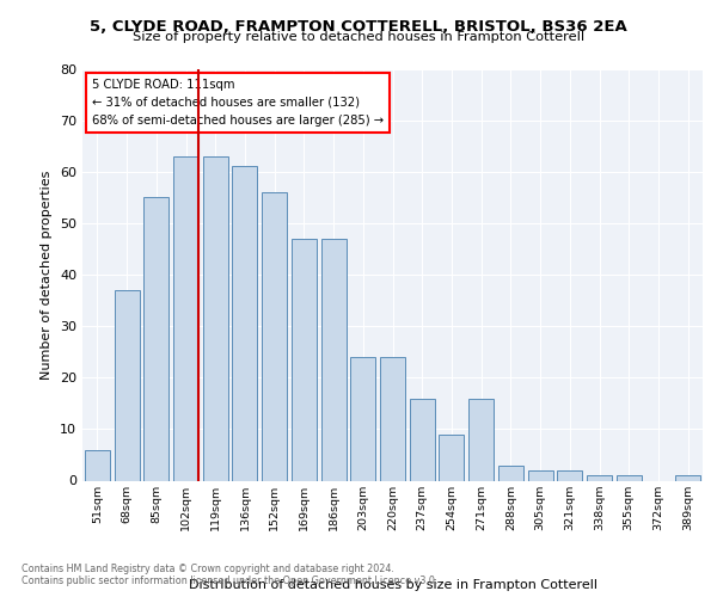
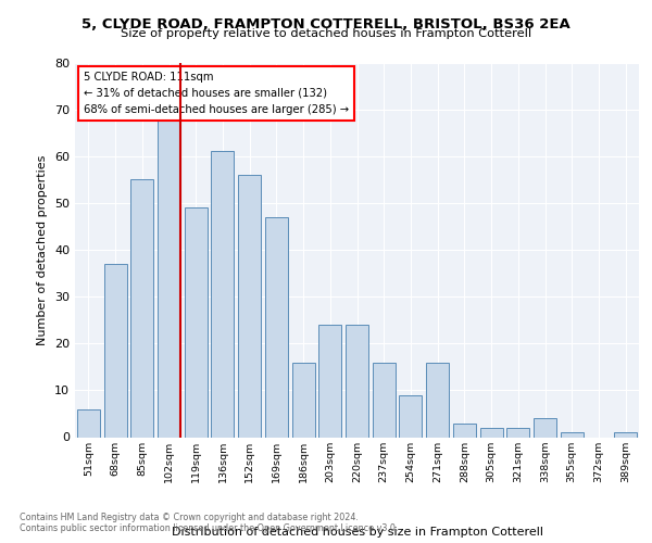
102sqm: 63 -> 68
119sqm: 63 -> 49
186sqm: 47 -> 16
338sqm: 1 -> 4
